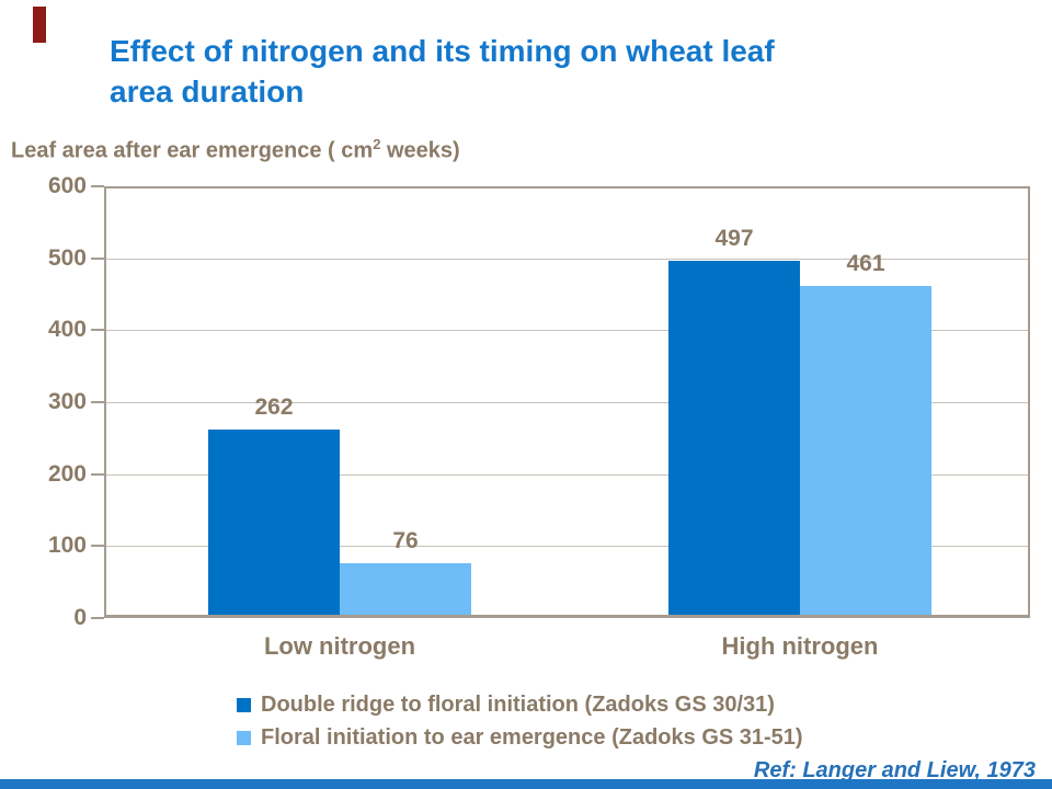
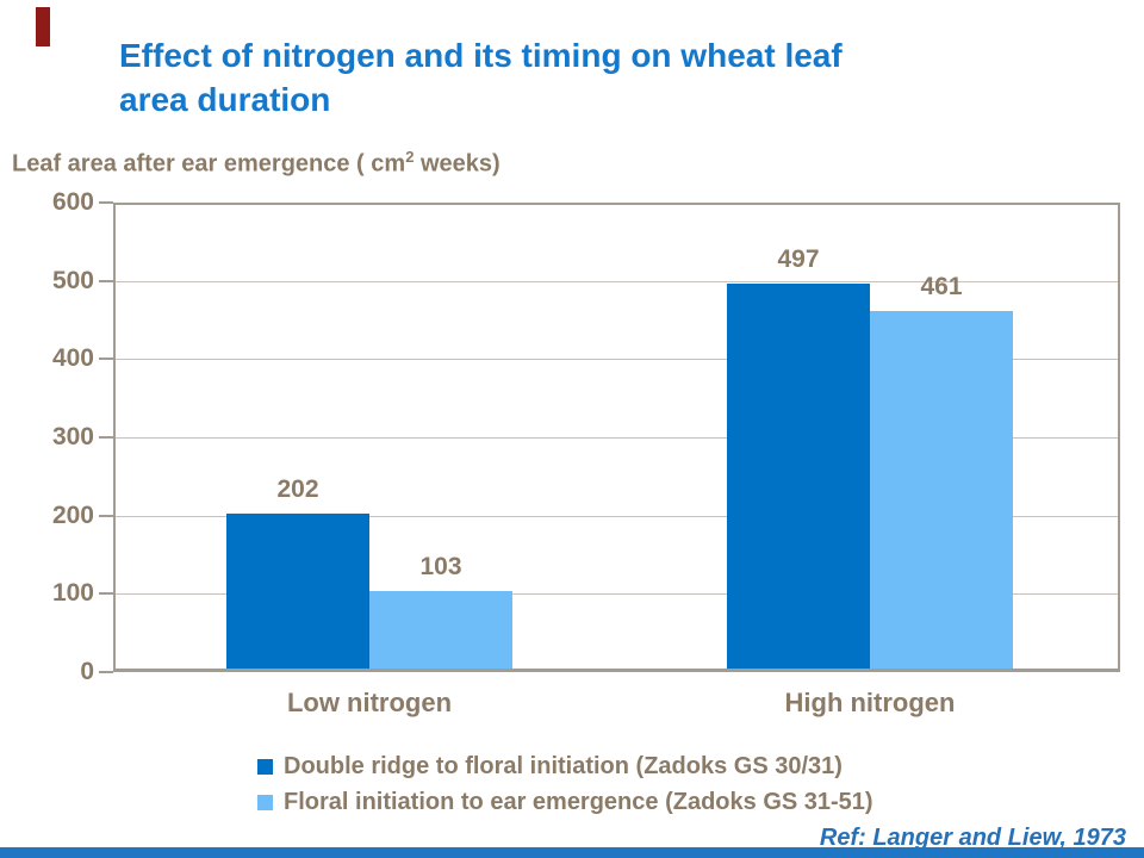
Double ridge to floral initiation (Zadoks GS 30/31)/Low nitrogen: 262 -> 202
Floral initiation to ear emergence (Zadoks GS 31-51)/Low nitrogen: 76 -> 103
